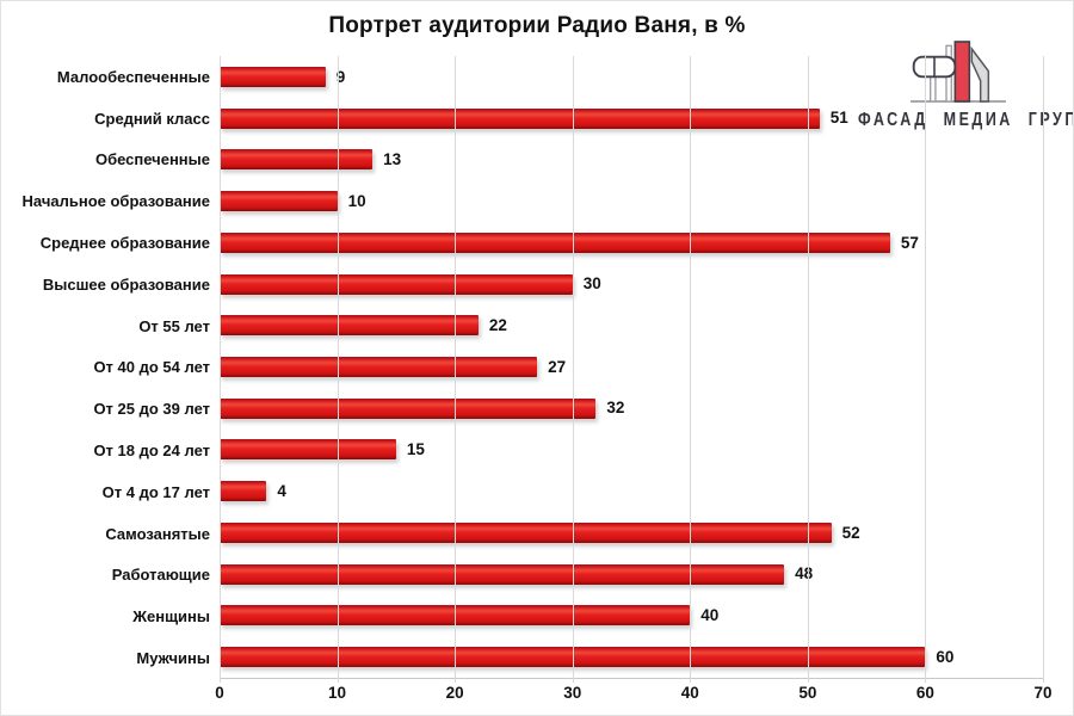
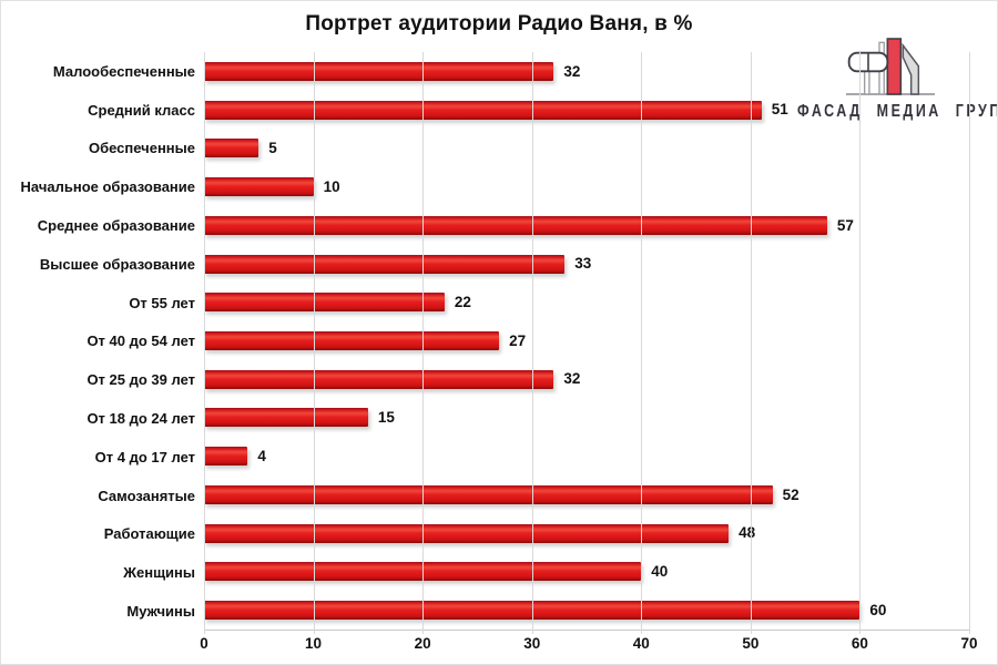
Малообеспеченные: 9 -> 32
Обеспеченные: 13 -> 5
Высшее образование: 30 -> 33
